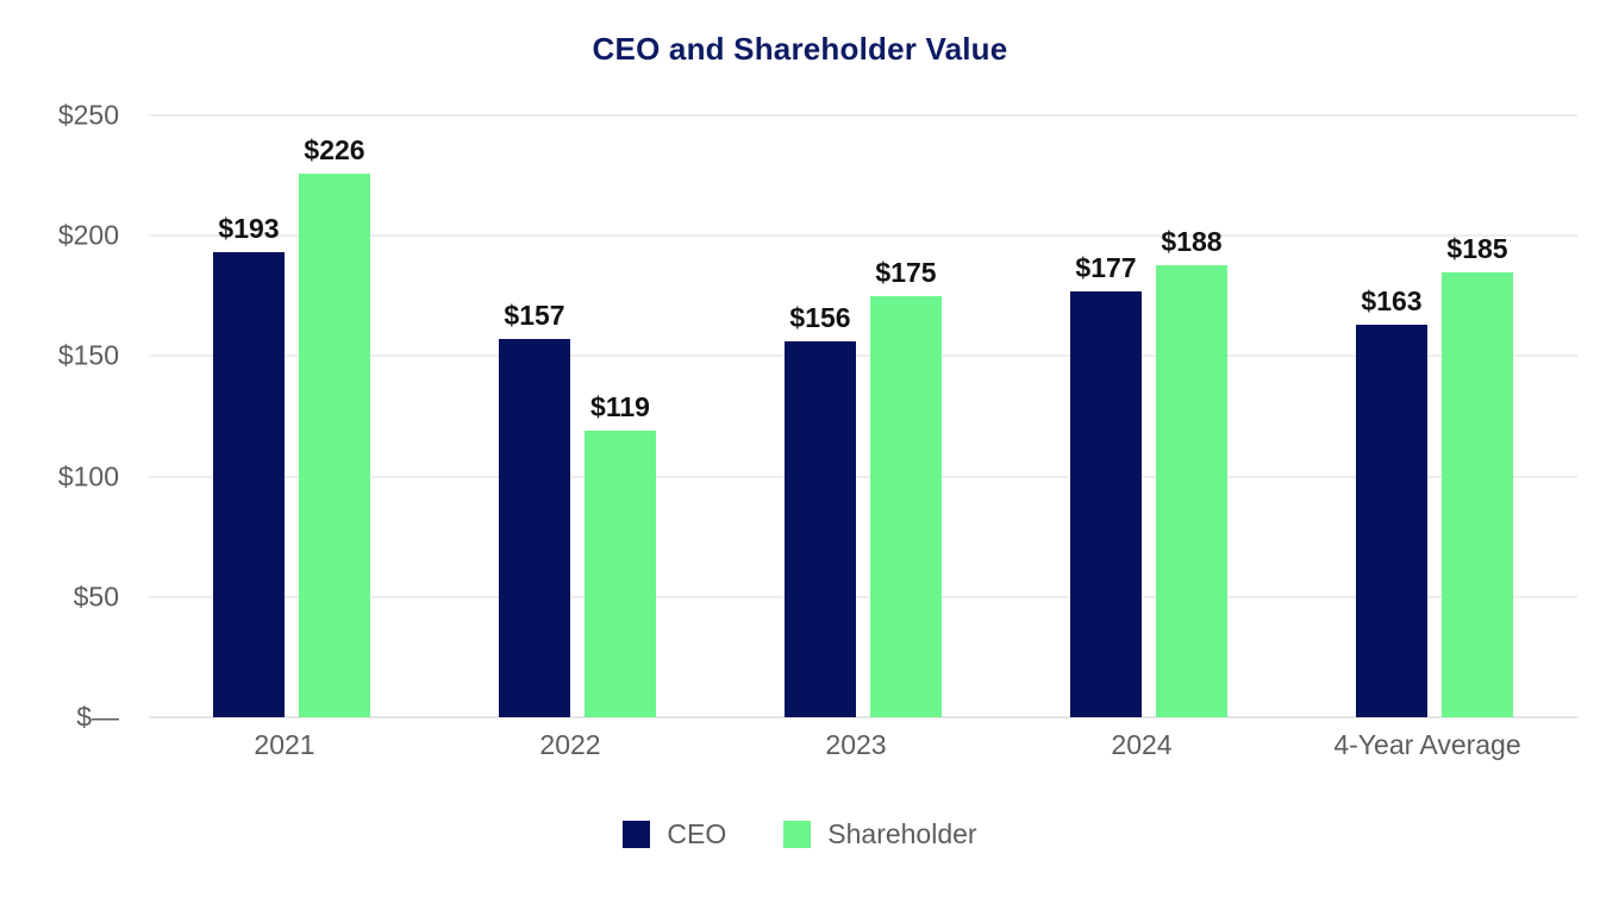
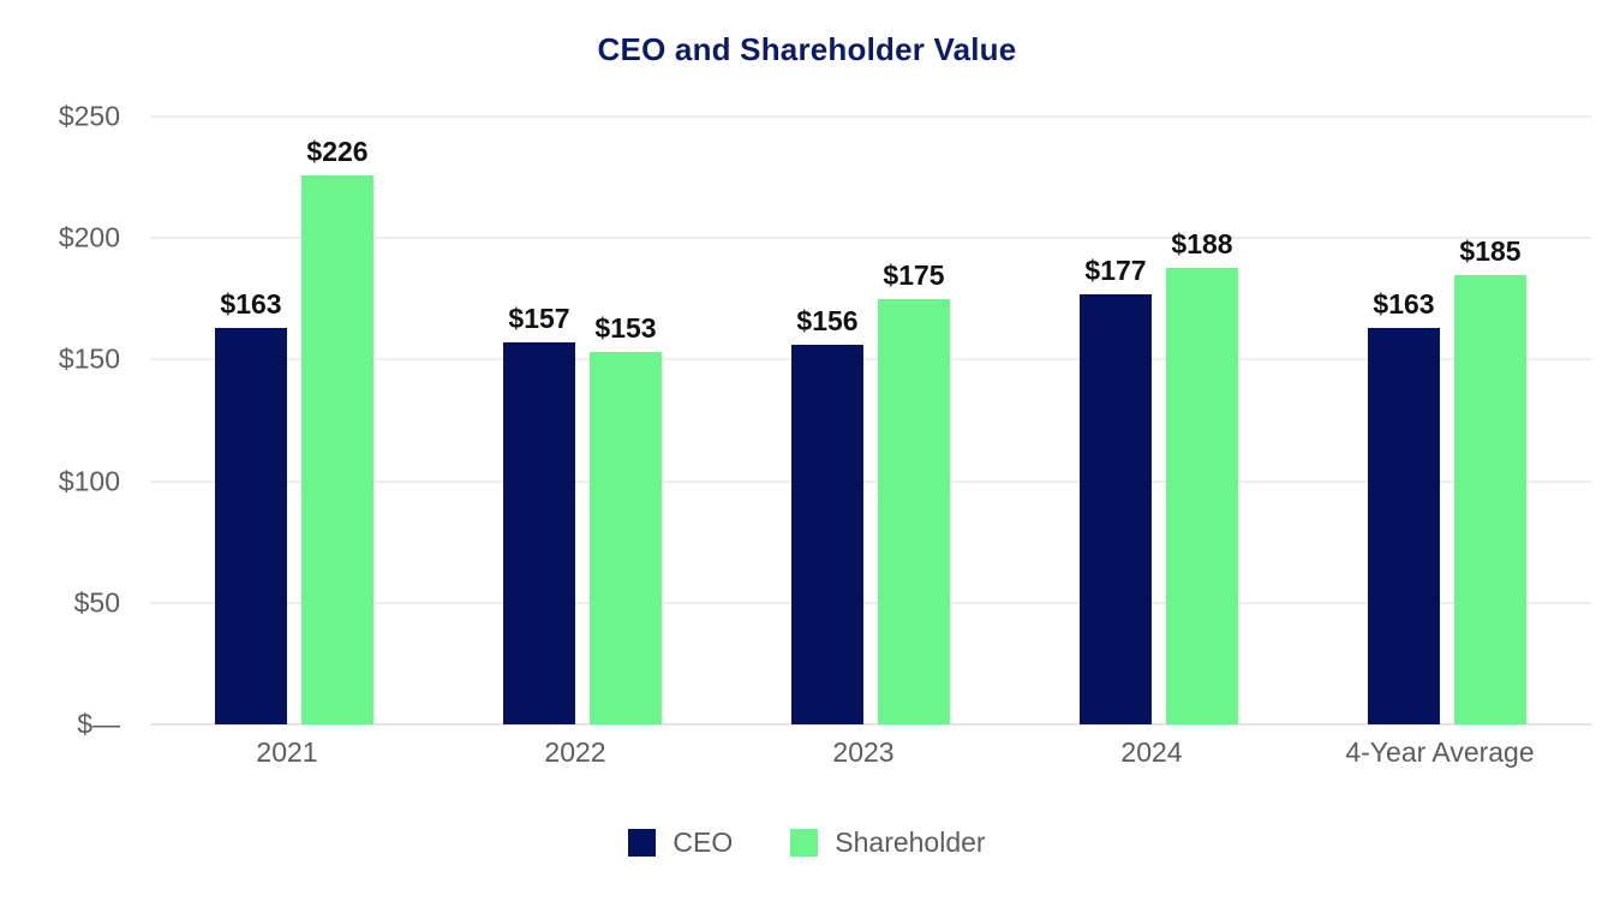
CEO/2021: $193 -> $163
Shareholder/2022: $119 -> $153
